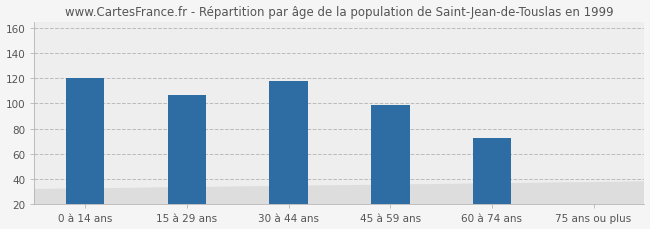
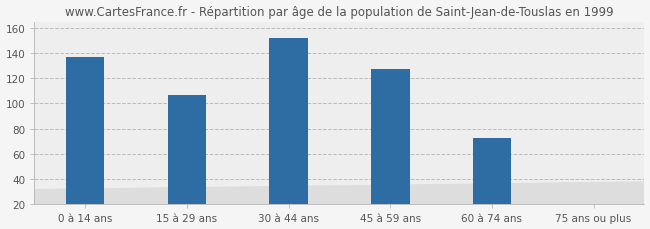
0 à 14 ans: 120 -> 137
30 à 44 ans: 118 -> 152
45 à 59 ans: 99 -> 127
